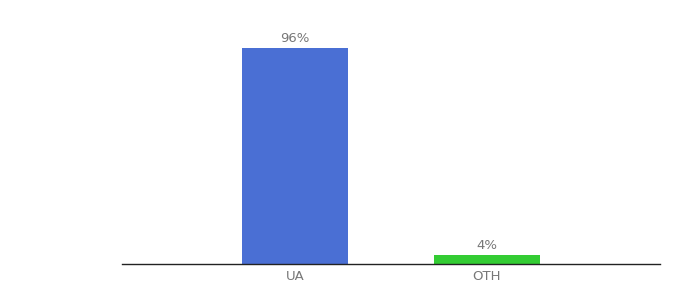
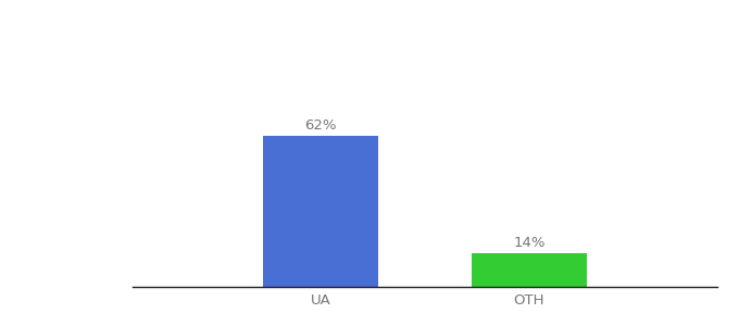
UA: 96% -> 62%
OTH: 4% -> 14%
